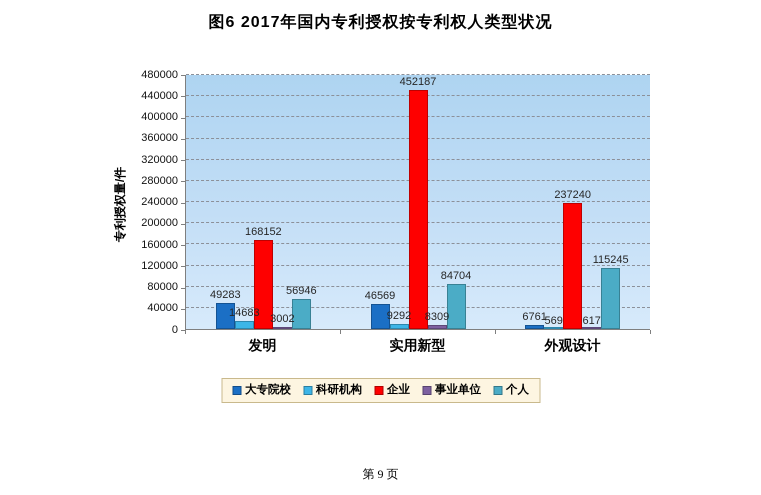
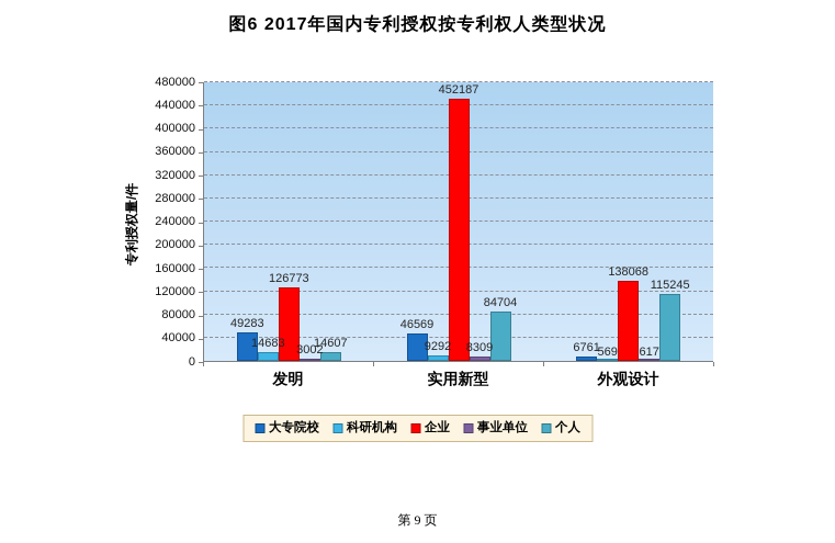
企业/发明: 168152 -> 126773
个人/发明: 56946 -> 14607
企业/外观设计: 237240 -> 138068
